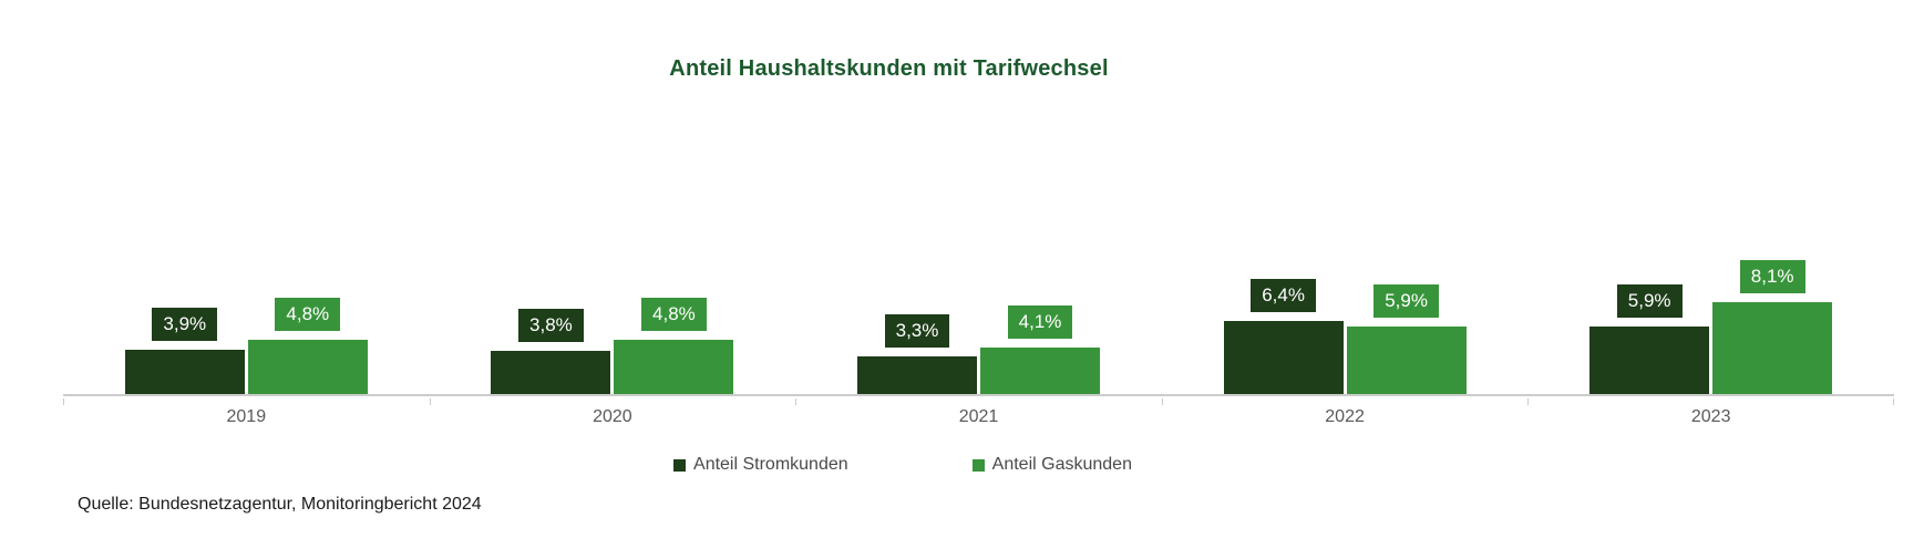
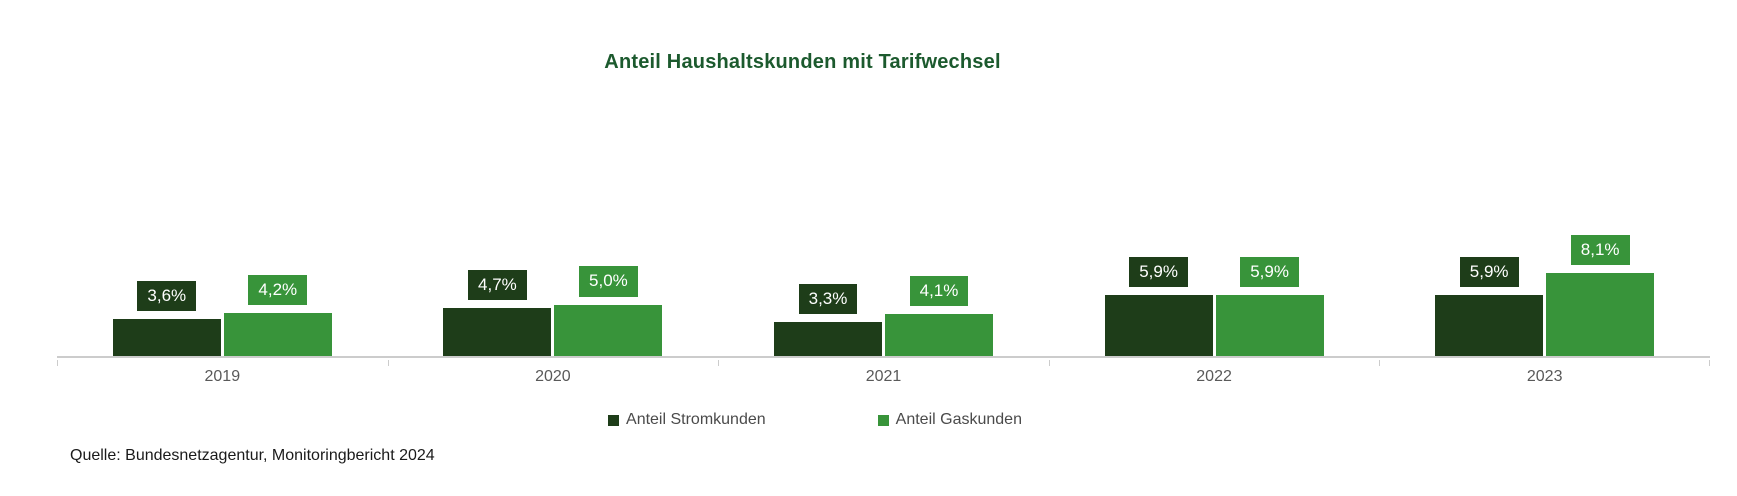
Anteil Stromkunden/2019: 3,9% -> 3,6%
Anteil Gaskunden/2019: 4,8% -> 4,2%
Anteil Stromkunden/2020: 3,8% -> 4,7%
Anteil Gaskunden/2020: 4,8% -> 5,0%
Anteil Stromkunden/2022: 6,4% -> 5,9%
